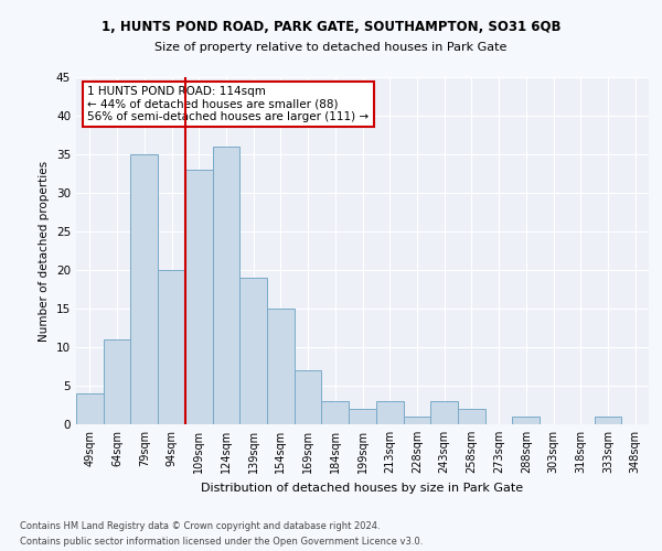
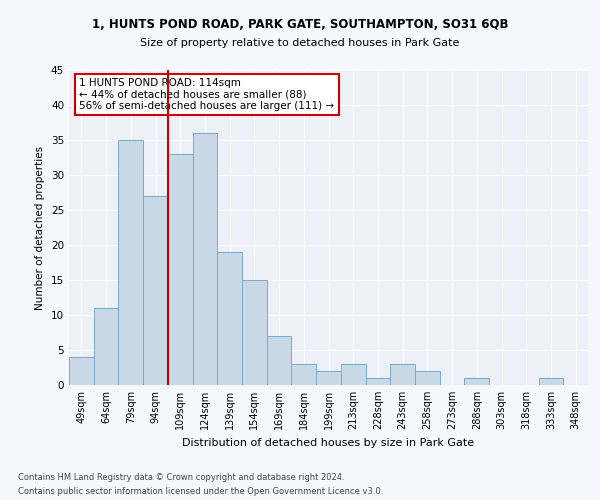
94sqm: 20 -> 27
